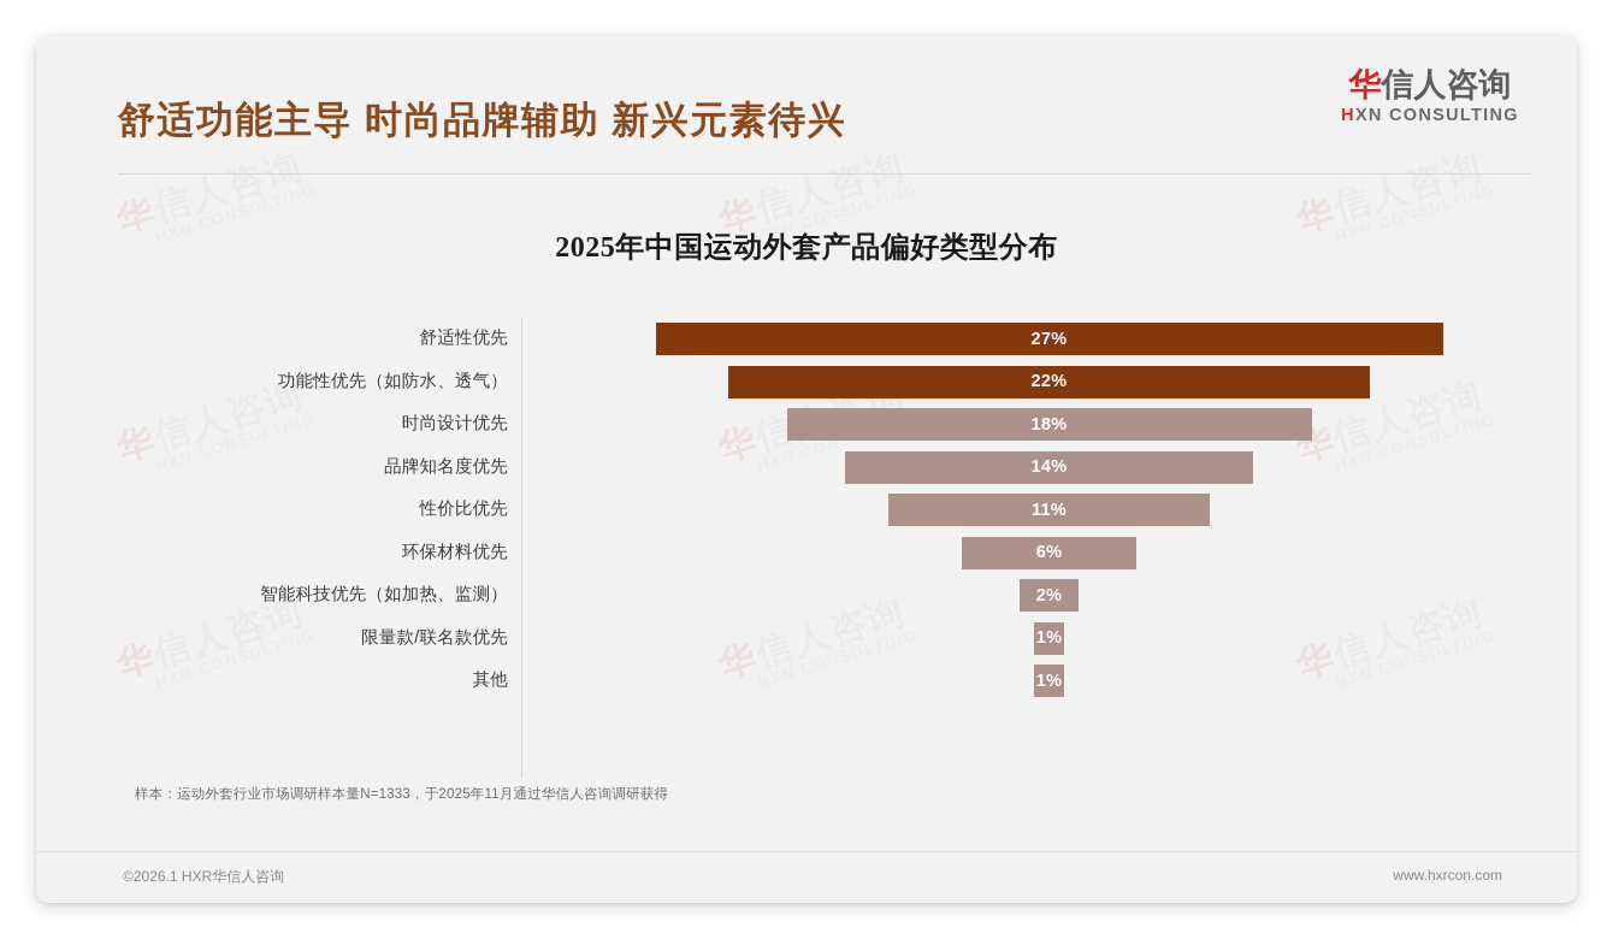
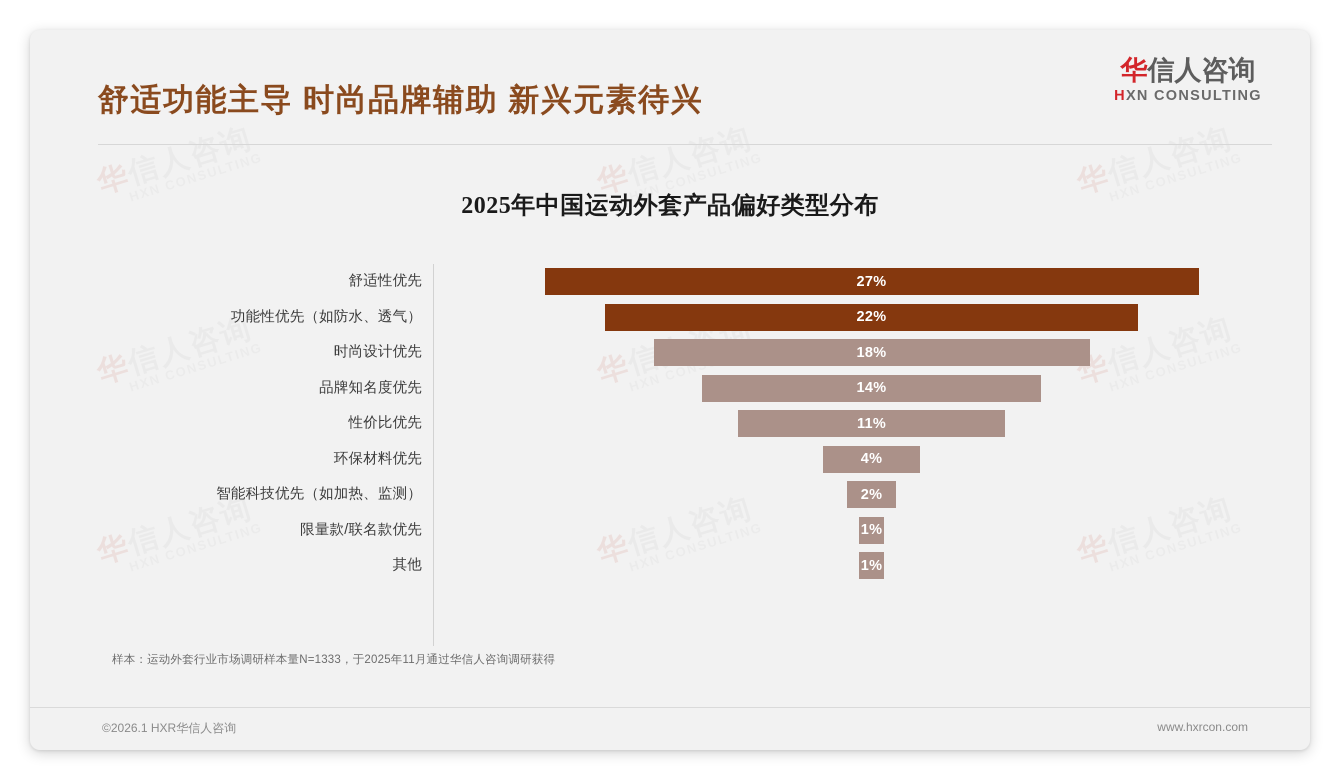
环保材料优先: 6% -> 4%
